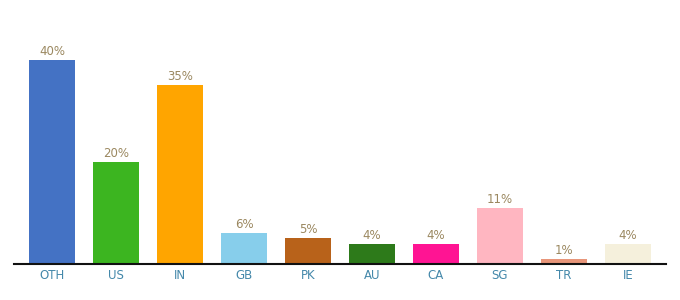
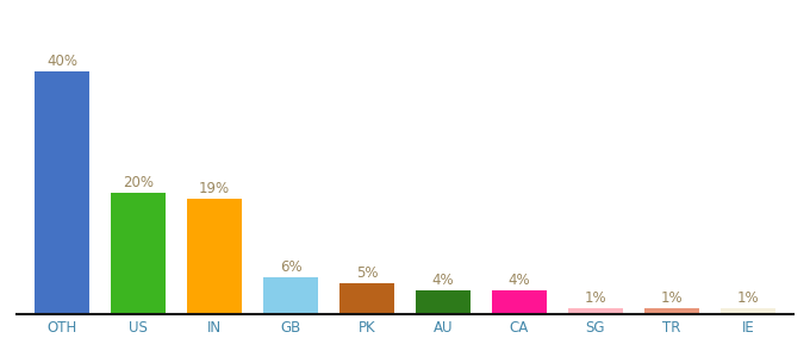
IN: 35% -> 19%
SG: 11% -> 1%
IE: 4% -> 1%
